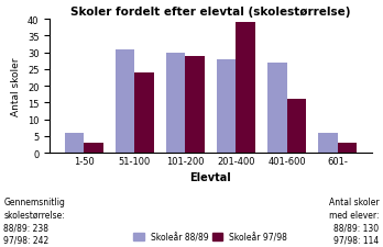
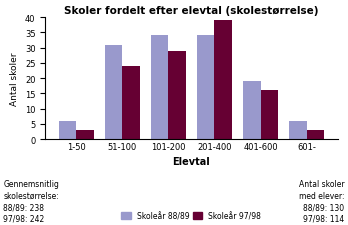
Skoleår 88/89/101-200: 30 -> 34
Skoleår 88/89/201-400: 28 -> 34
Skoleår 88/89/401-600: 27 -> 19
